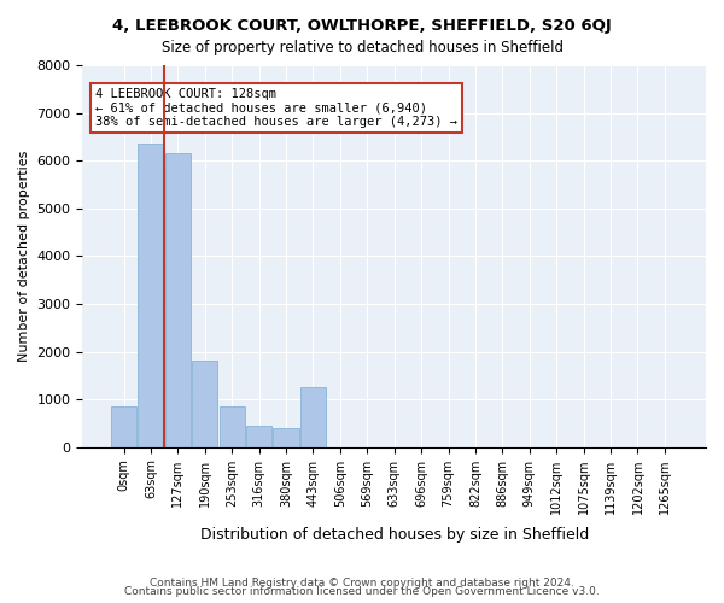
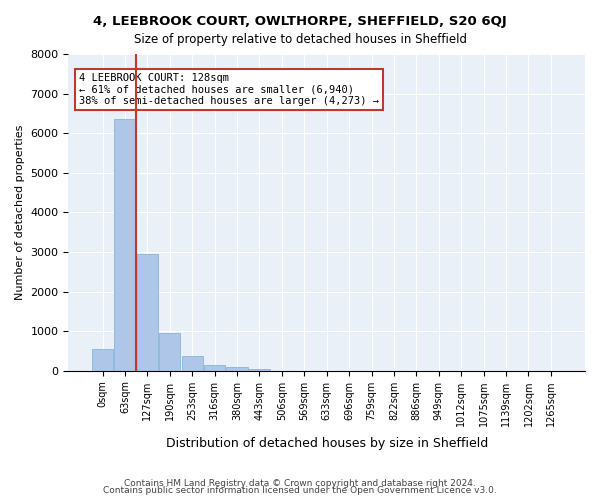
0sqm: 850 -> 550
127sqm: 6150 -> 2950
190sqm: 1800 -> 950
253sqm: 850 -> 380
316sqm: 450 -> 140
380sqm: 400 -> 80
443sqm: 1250 -> 50
